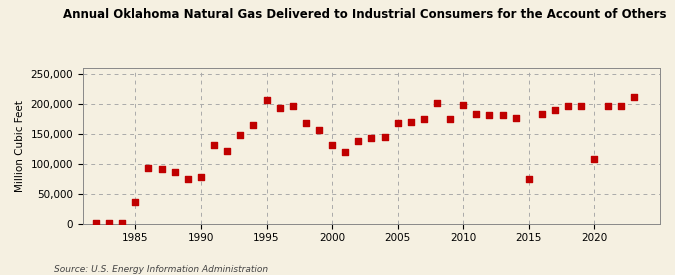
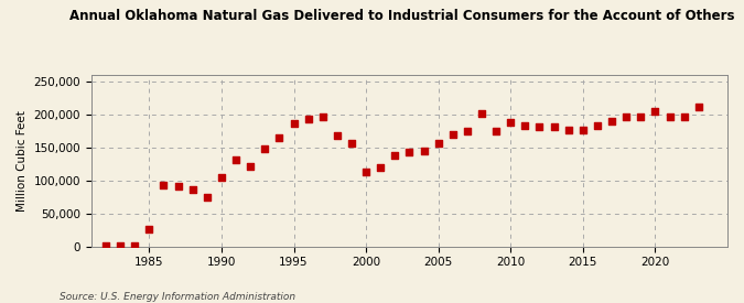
1985: 36,000 -> 26,000
1990: 78,000 -> 105,000
1995: 206,000 -> 187,000
2000: 132,000 -> 113,000
2005: 168,000 -> 157,000
2010: 198,000 -> 188,000
2015: 74,000 -> 177,000
2020: 108,000 -> 205,000
